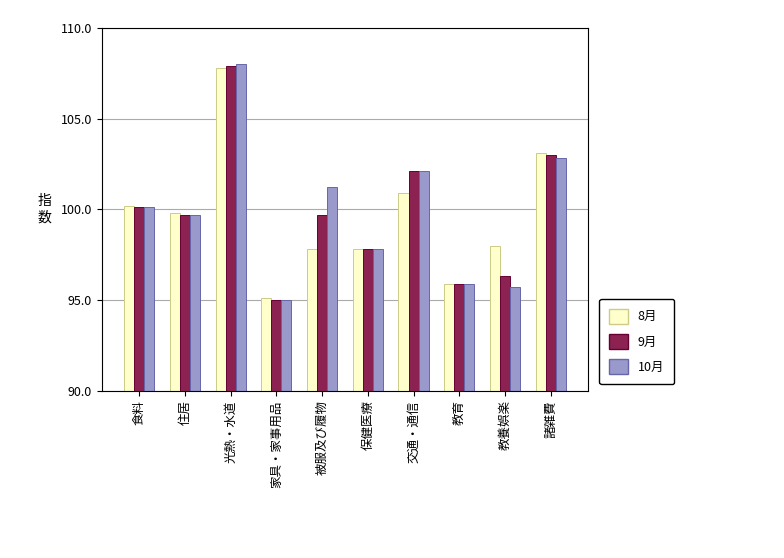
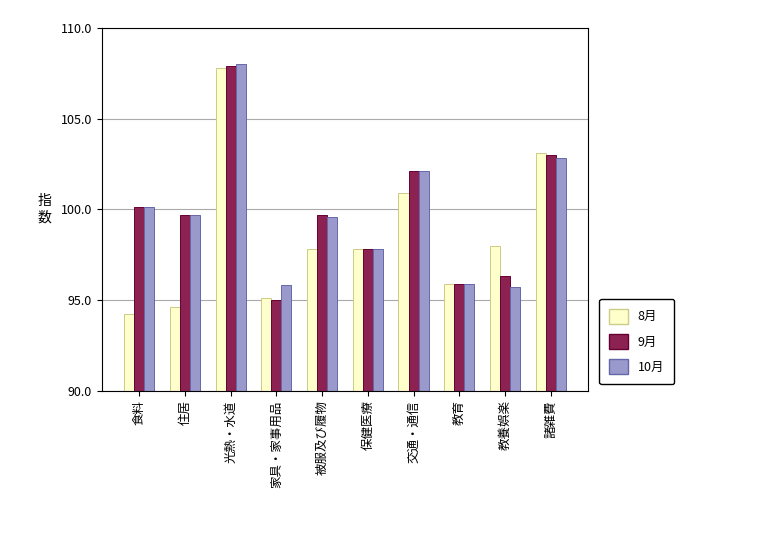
8月/食料: 100.2 -> 94.2
8月/住居: 99.8 -> 94.6
10月/家具・家事用品: 95.0 -> 95.8
10月/被服及び履物: 101.2 -> 99.6
